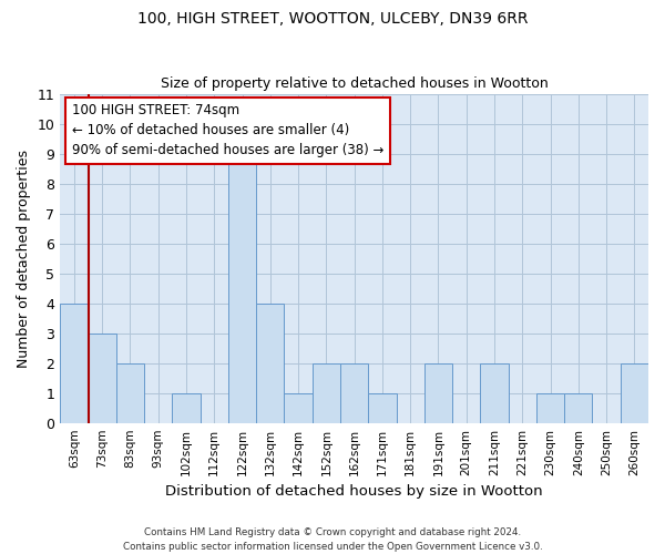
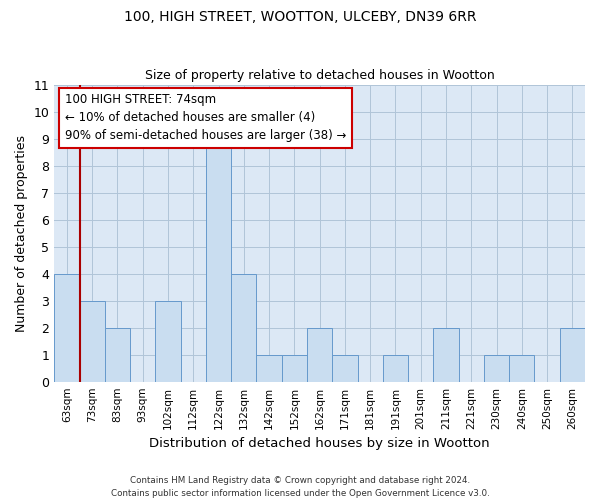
102sqm: 1 -> 3
152sqm: 2 -> 1
191sqm: 2 -> 1
